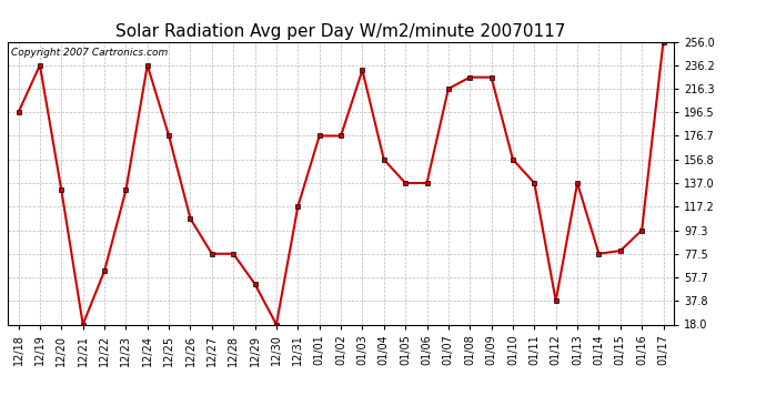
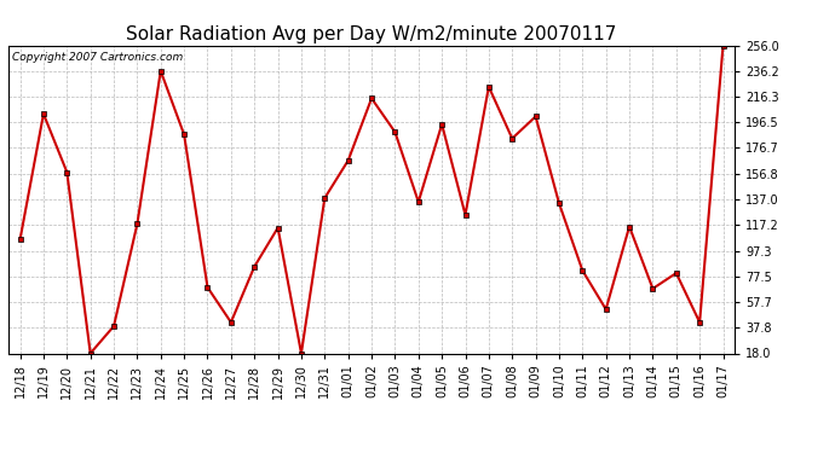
12/18: 196 -> 106
12/19: 236 -> 203
12/20: 131 -> 158
12/22: 63 -> 39
12/23: 131 -> 118
12/25: 177 -> 187
12/26: 107 -> 69
12/27: 78 -> 42
12/28: 78 -> 85
12/29: 52 -> 115
12/31: 117 -> 138
01/01: 177 -> 167
01/02: 177 -> 215
01/03: 232 -> 189
01/04: 157 -> 135
01/05: 137 -> 195
01/06: 137 -> 125
01/07: 216 -> 224
01/08: 226 -> 184
01/09: 226 -> 201
01/10: 157 -> 134
01/11: 137 -> 82
01/12: 38 -> 52
01/13: 137 -> 116
01/14: 78 -> 68
01/16: 97 -> 42
